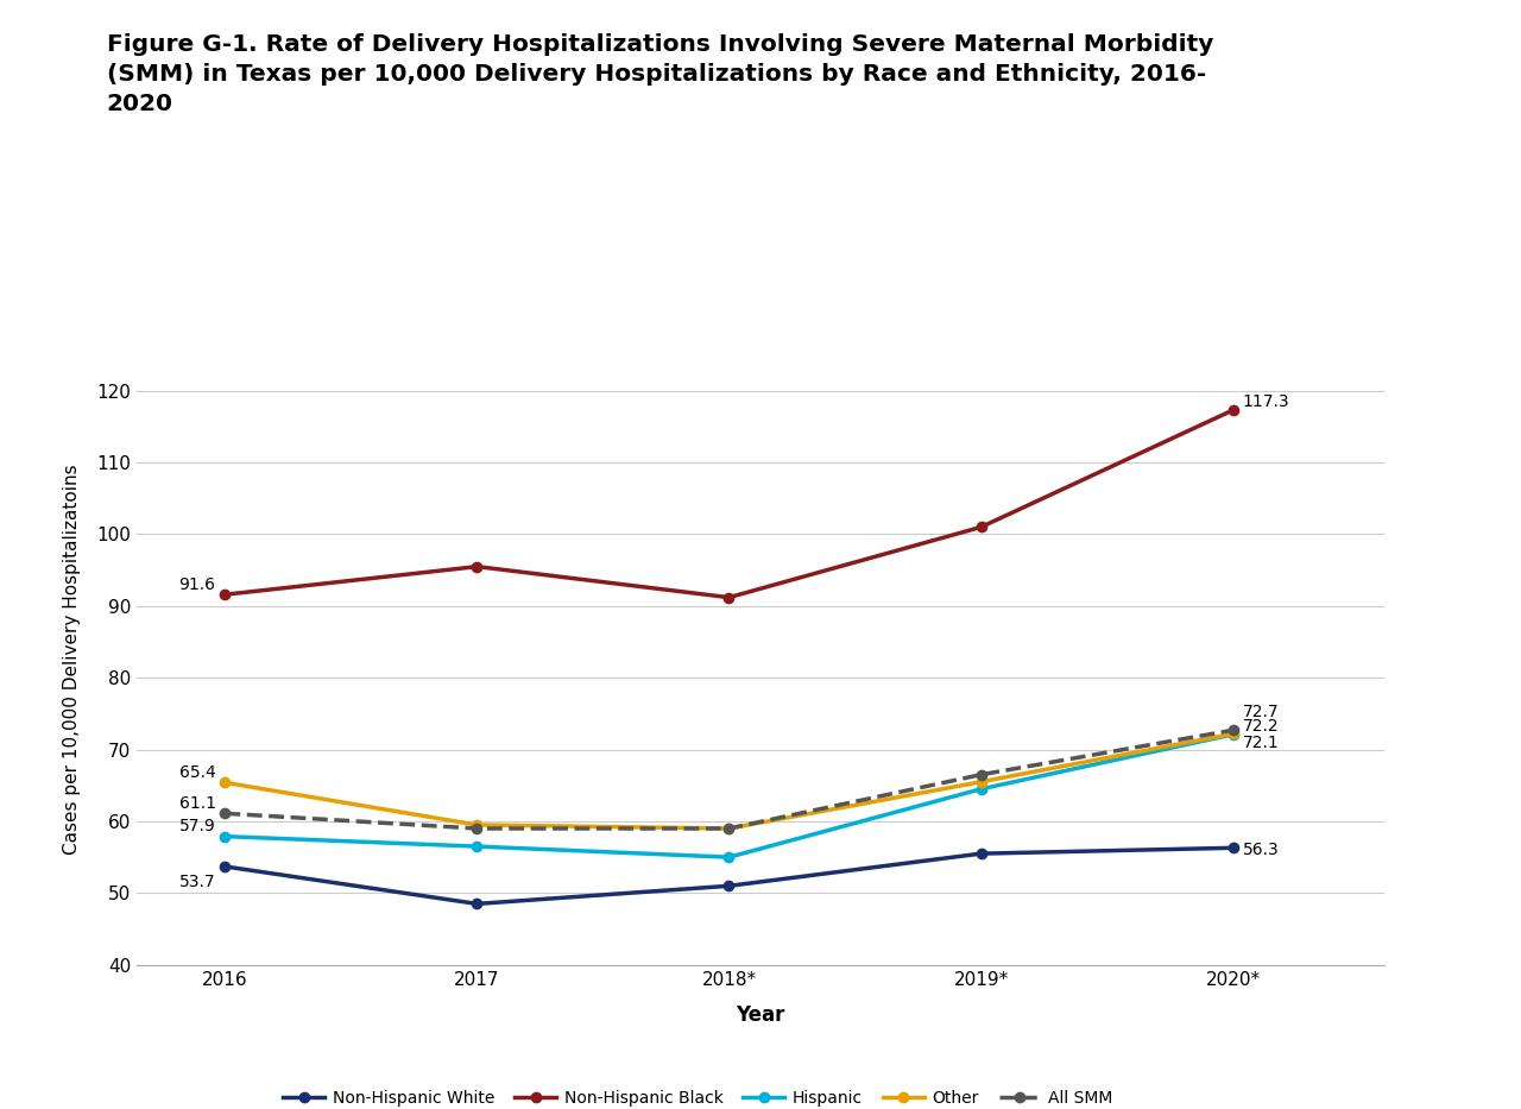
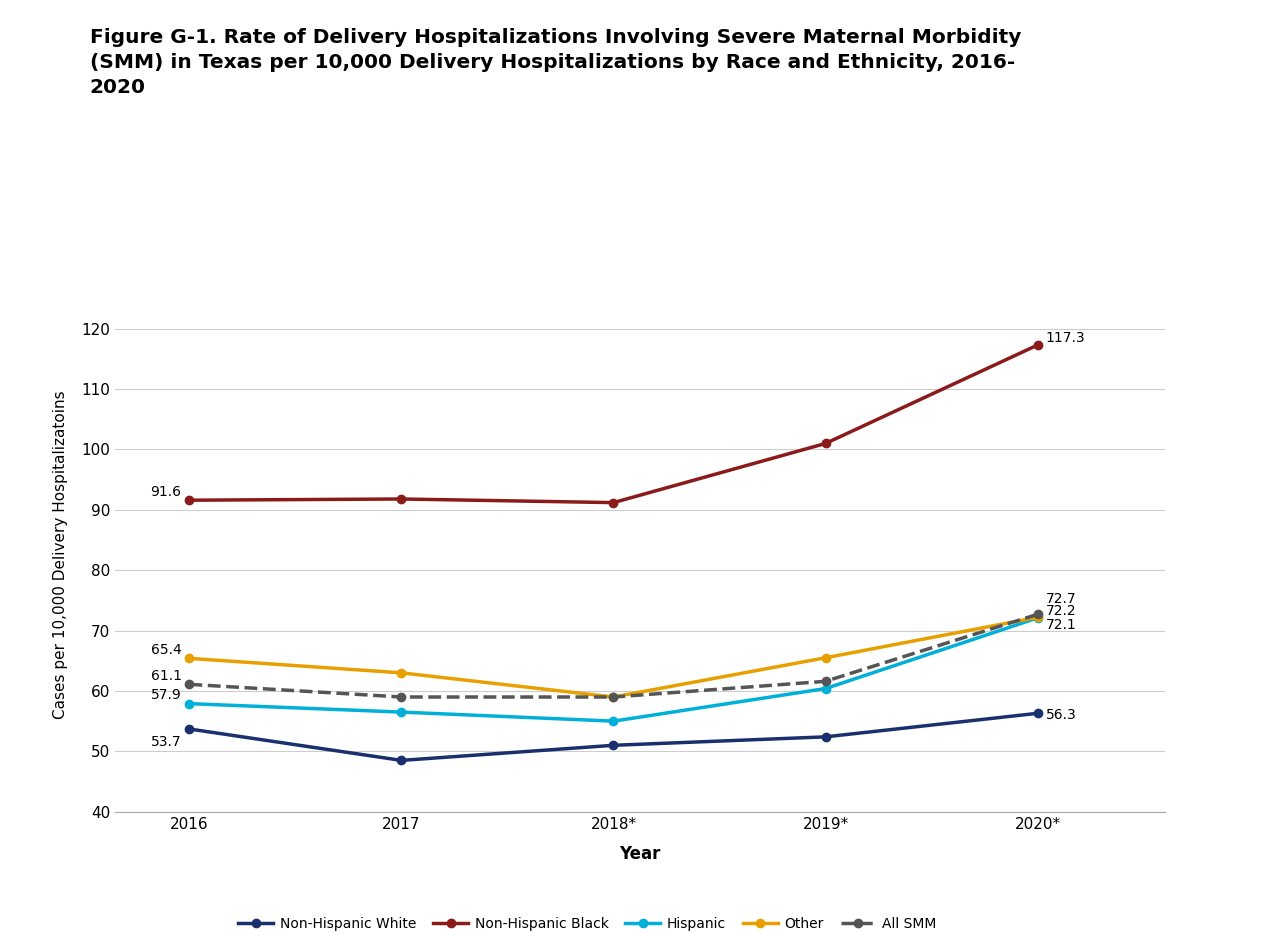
Non-Hispanic Black/2017: 95.5 -> 91.8
Other/2017: 59.5 -> 63.0
Non-Hispanic White/2019*: 55.5 -> 52.4
Hispanic/2019*: 64.5 -> 60.4
All SMM/2019*: 66.5 -> 61.6
